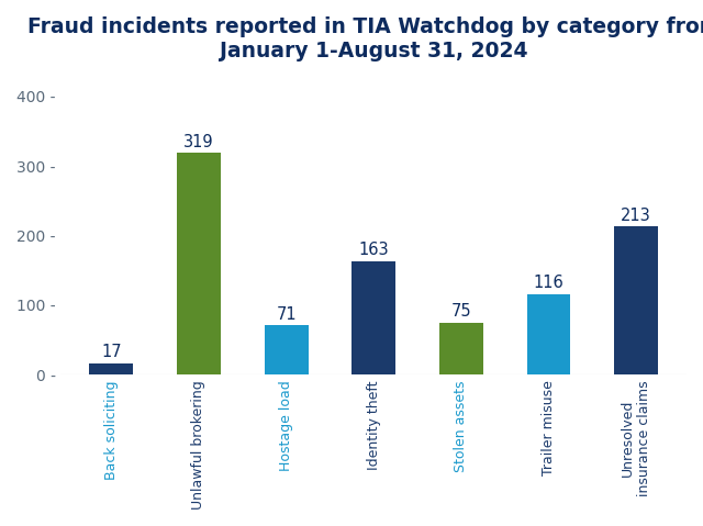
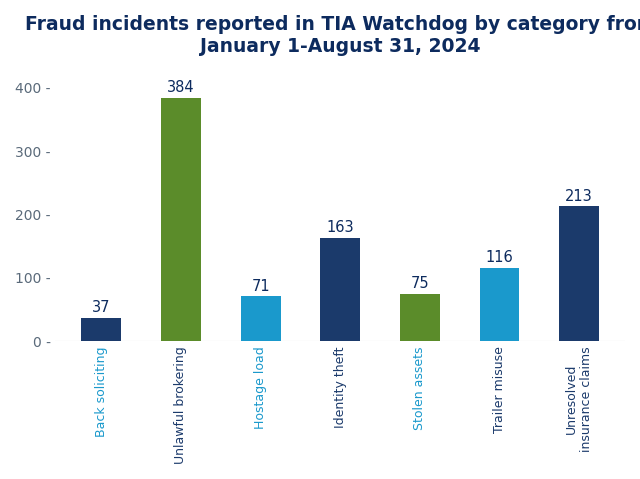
Back soliciting: 17 -> 37
Unlawful brokering: 319 -> 384
